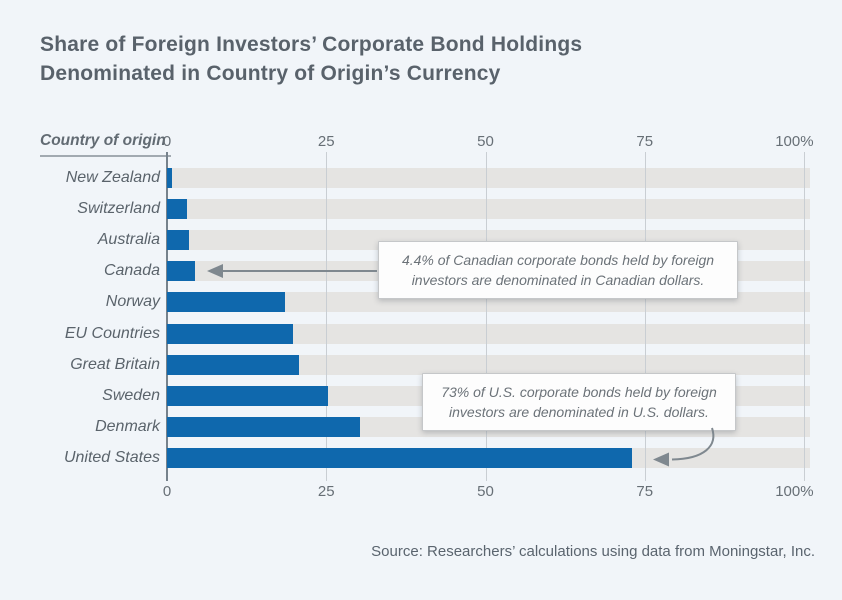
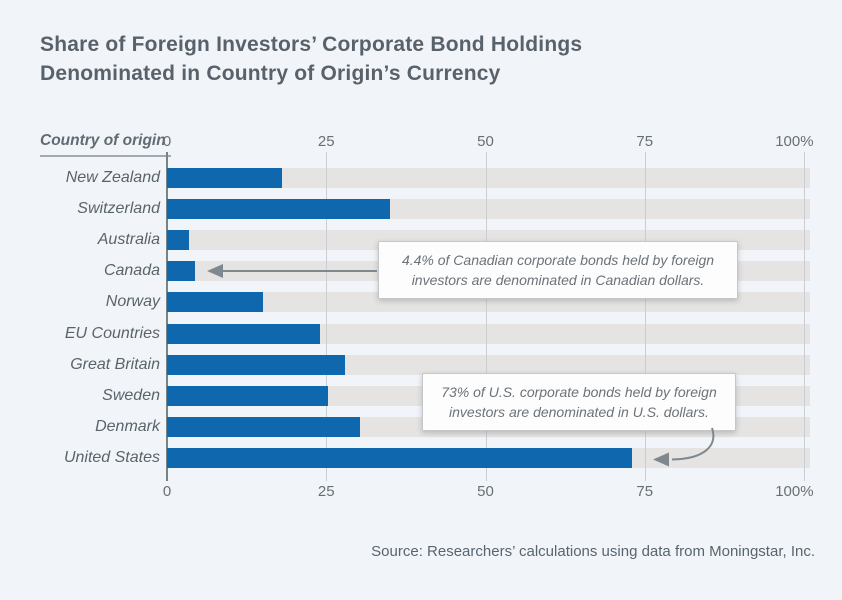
New Zealand: 1% -> 18%
Switzerland: 3% -> 35%
Norway: 18% -> 15%
EU Countries: 20% -> 24%
Great Britain: 21% -> 28%
